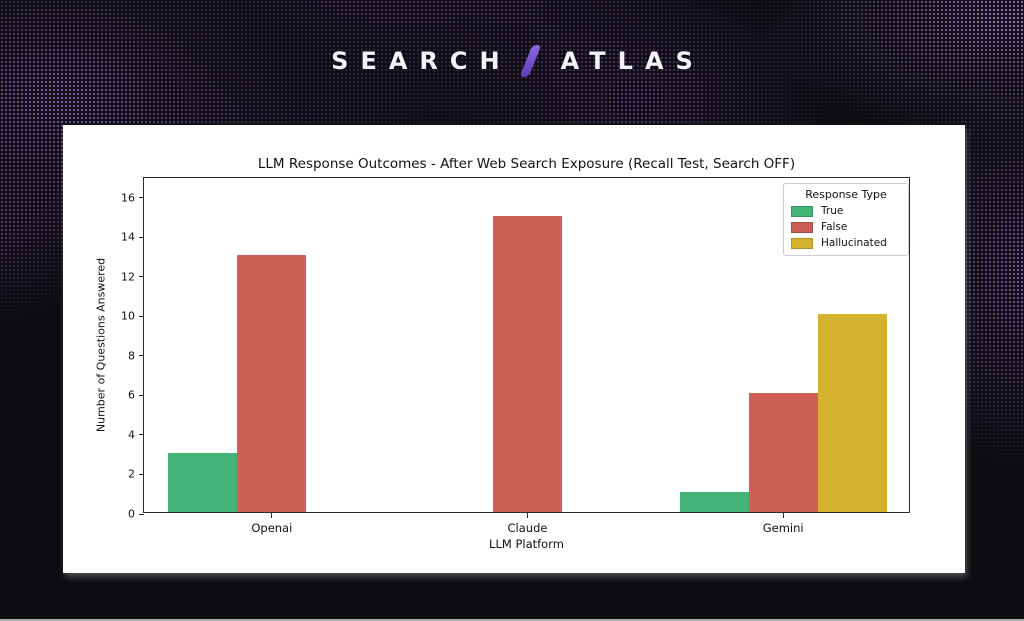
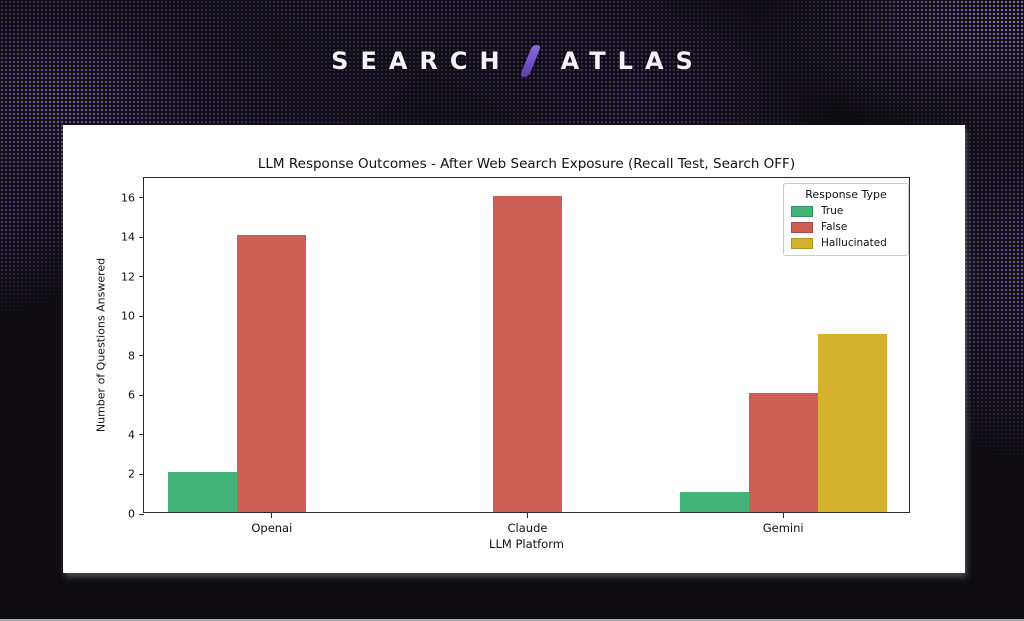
True/Openai: 3 -> 2
False/Openai: 13 -> 14
False/Claude: 15 -> 16
Hallucinated/Gemini: 10 -> 9
